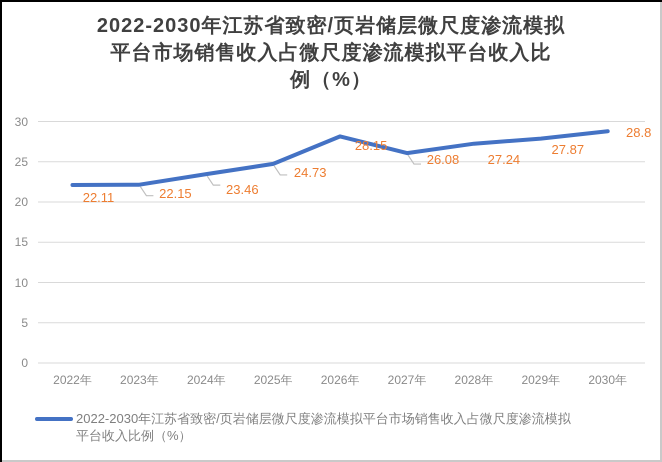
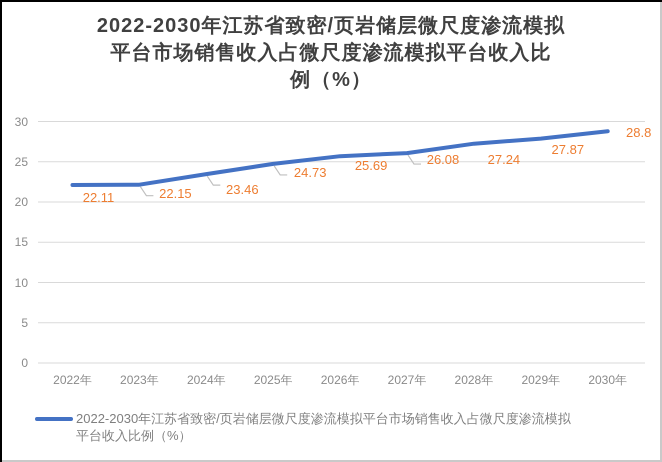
2026年: 28.15 -> 25.69
